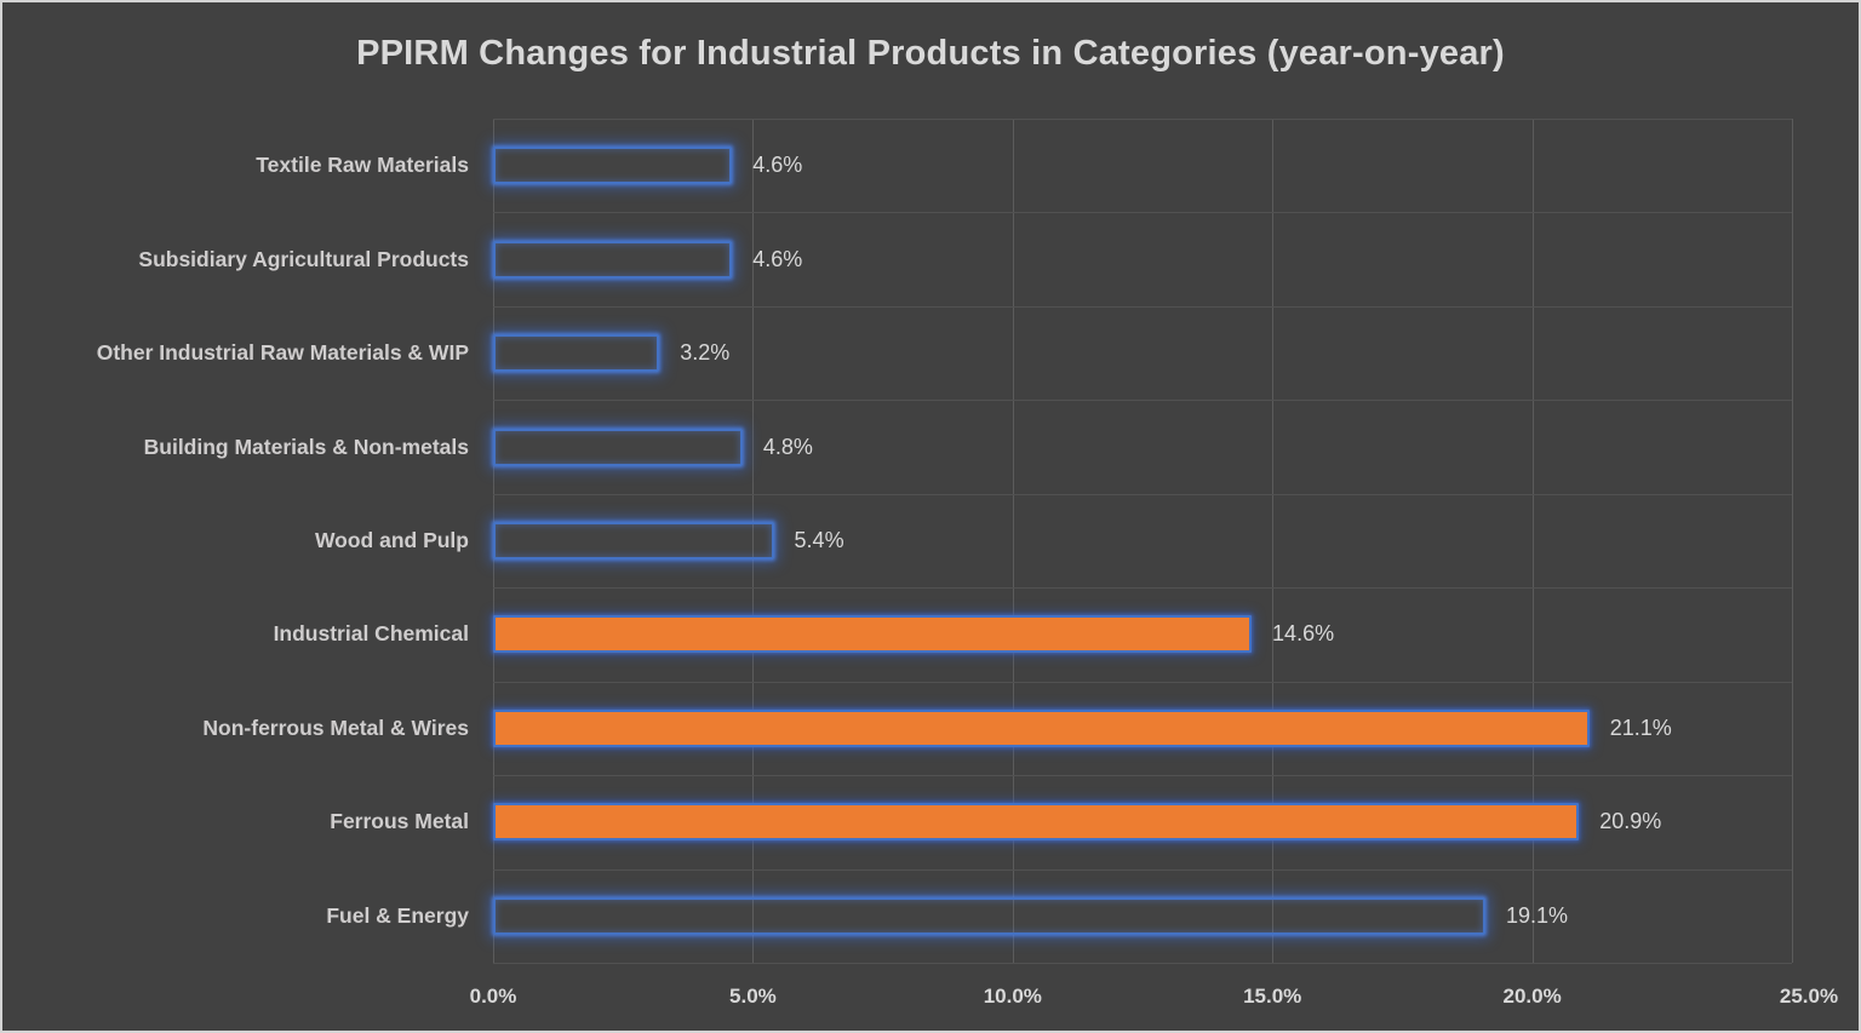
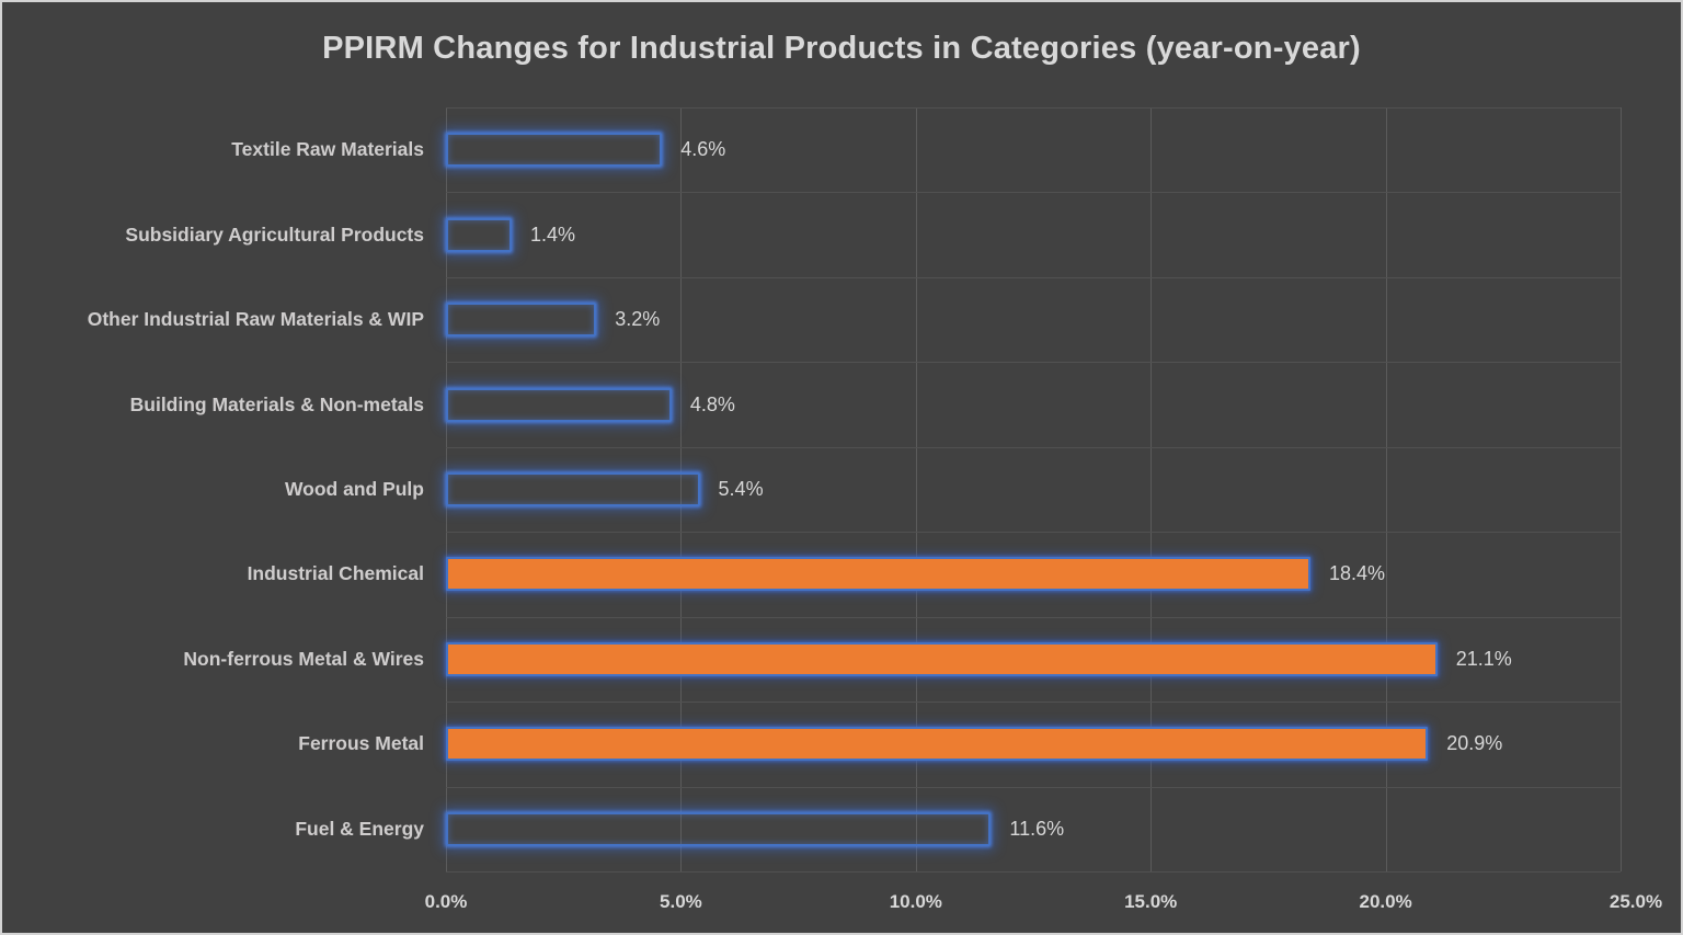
Subsidiary Agricultural Products: 4.6% -> 1.4%
Industrial Chemical: 14.6% -> 18.4%
Fuel & Energy: 19.1% -> 11.6%
